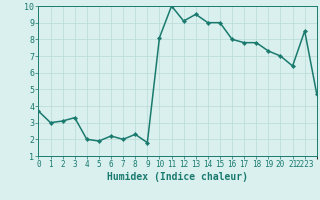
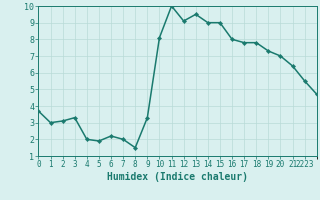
8: 2.3 -> 1.5
9: 1.8 -> 3.3
2223: 8.5 -> 5.5
